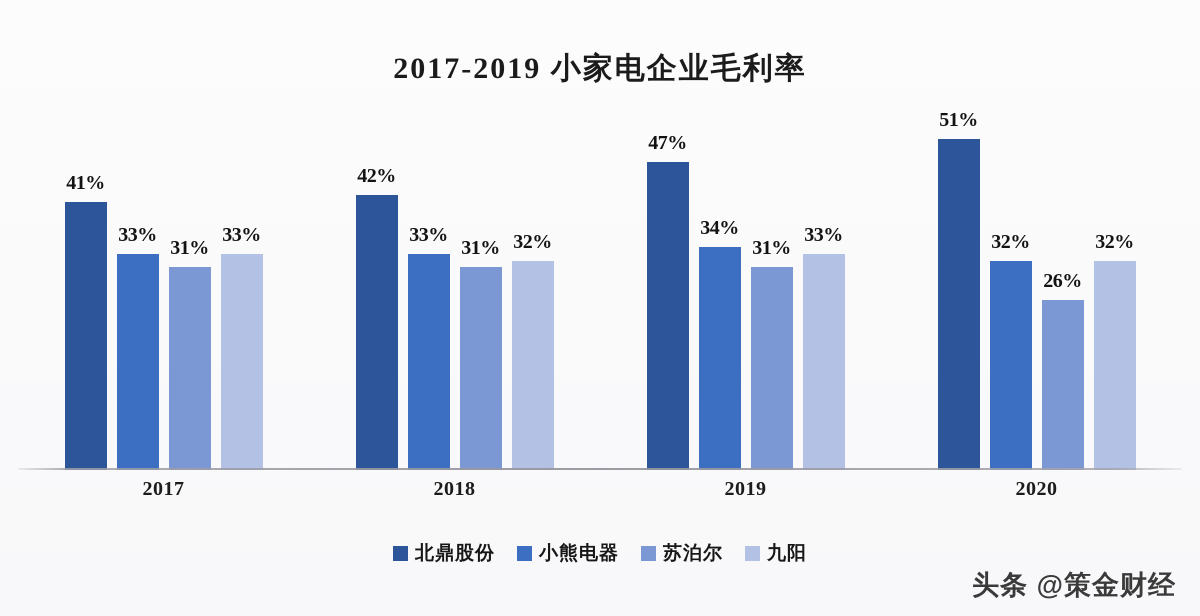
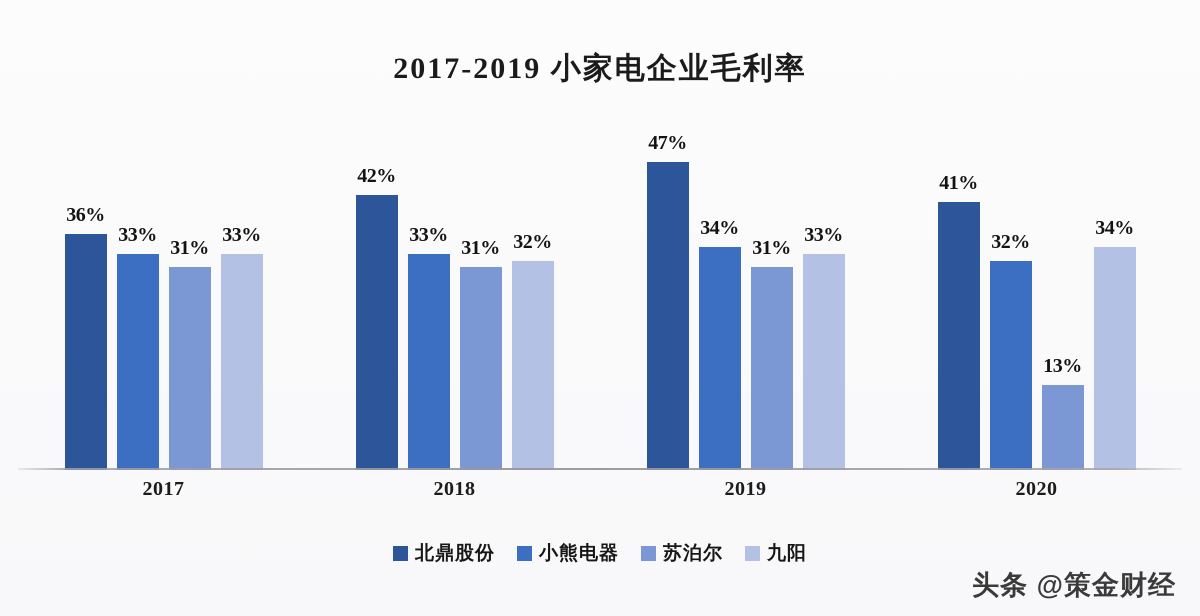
北鼎股份/2017: 41% -> 36%
北鼎股份/2020: 51% -> 41%
苏泊尔/2020: 26% -> 13%
九阳/2020: 32% -> 34%
